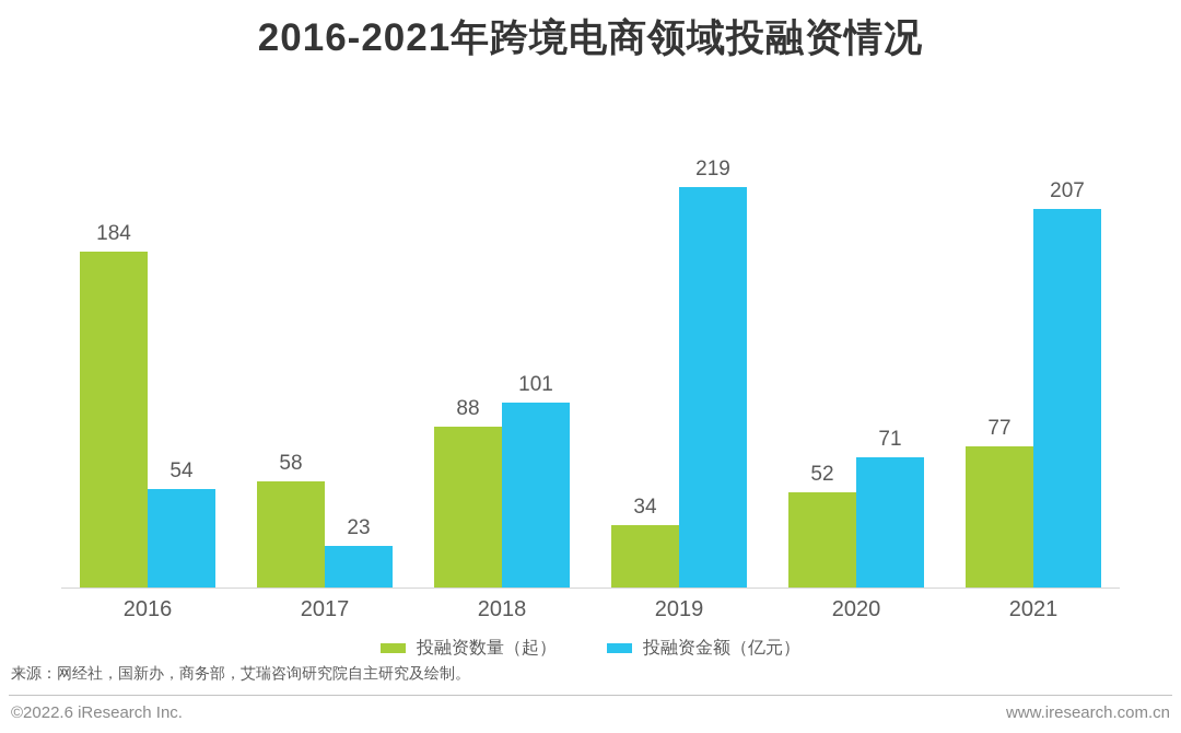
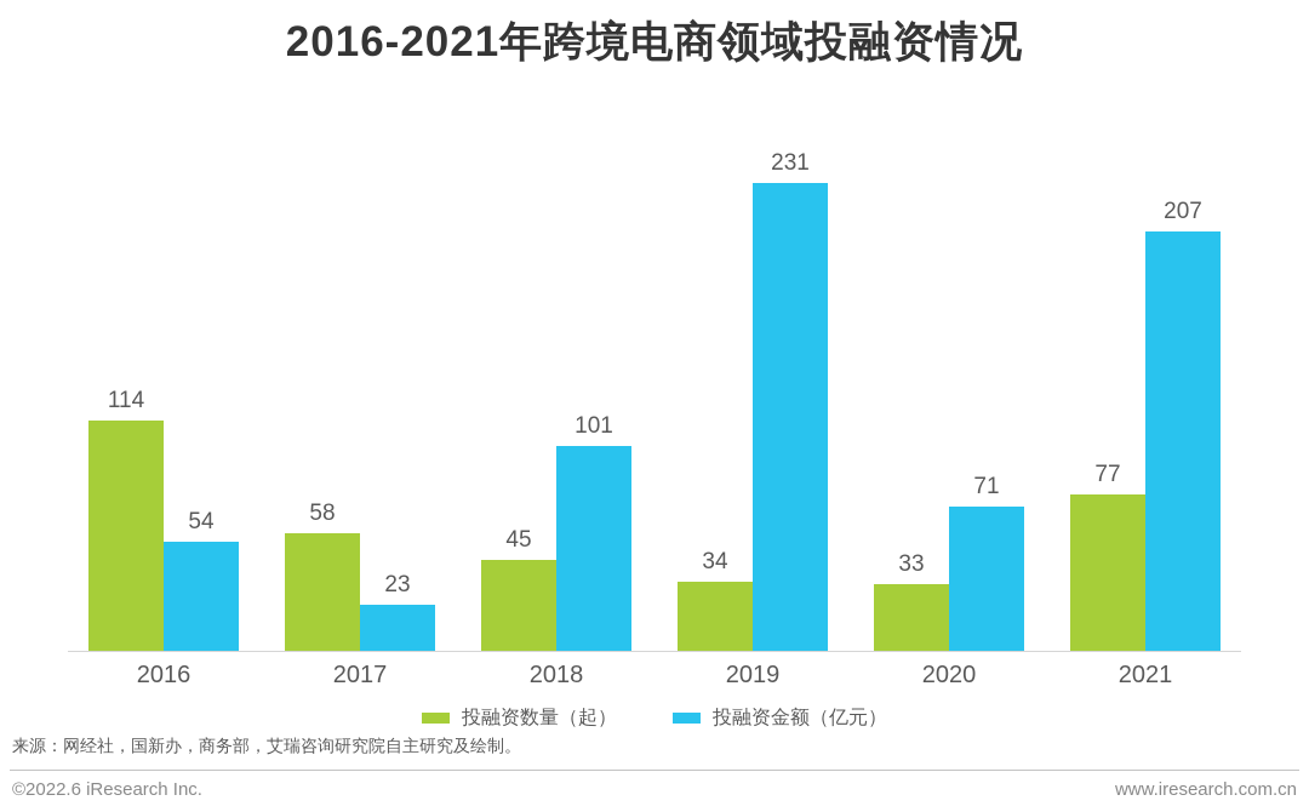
投融资数量（起）/2016: 184 -> 114
投融资数量（起）/2018: 88 -> 45
投融资金额（亿元）/2019: 219 -> 231
投融资数量（起）/2020: 52 -> 33
